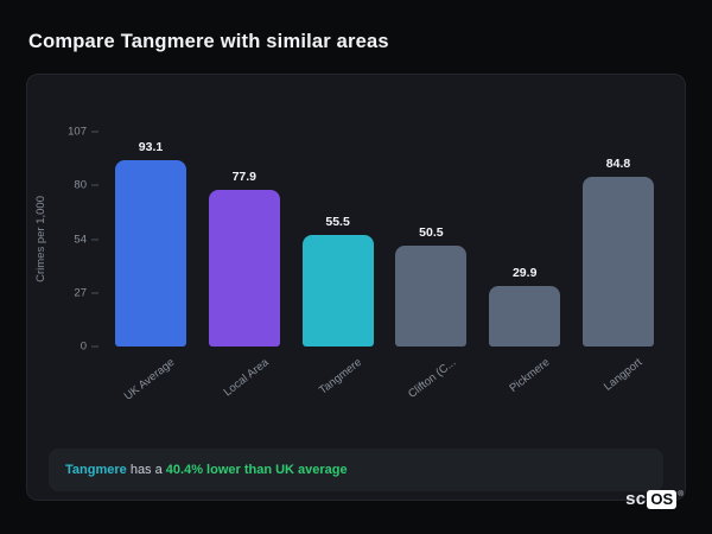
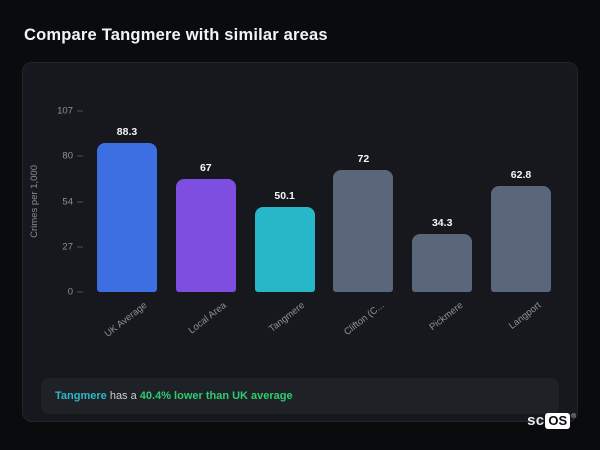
UK Average: 93.1 -> 88.3
Local Area: 77.9 -> 67
Tangmere: 55.5 -> 50.1
Clifton (C...: 50.5 -> 72
Pickmere: 29.9 -> 34.3
Langport: 84.8 -> 62.8
